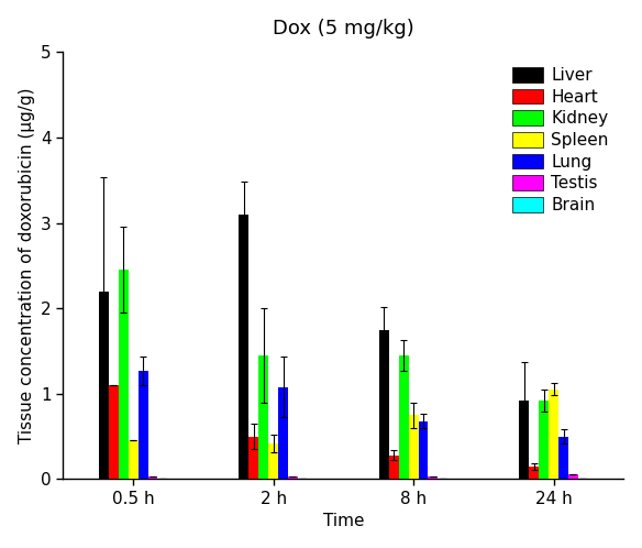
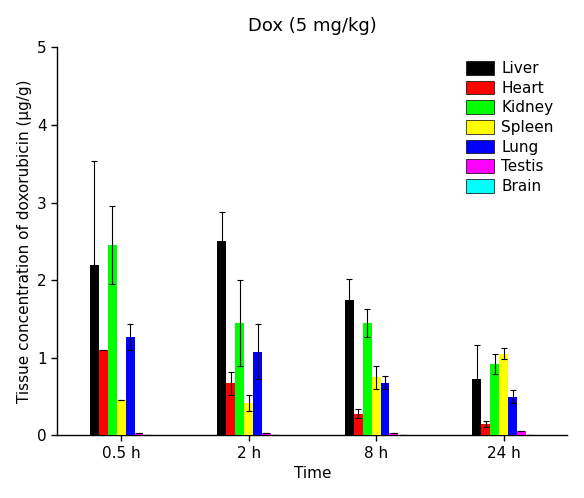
Liver/2 h: 3.10 -> 2.50
Heart/2 h: 0.50 -> 0.67
Liver/24 h: 0.92 -> 0.72
